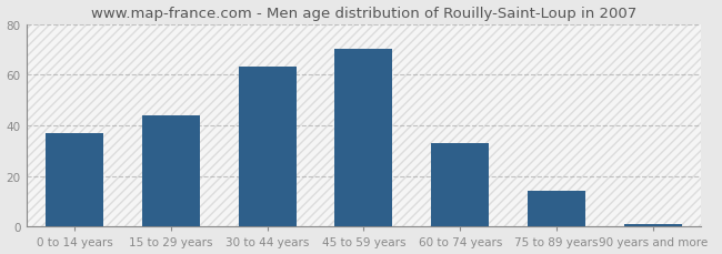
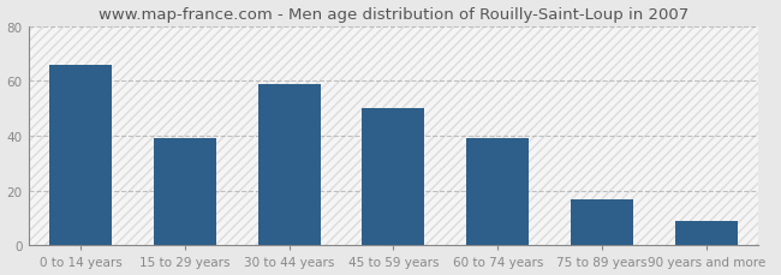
0 to 14 years: 37 -> 66
15 to 29 years: 44 -> 39
30 to 44 years: 63 -> 59
45 to 59 years: 70 -> 50
60 to 74 years: 33 -> 39
75 to 89 years: 14 -> 17
90 years and more: 1 -> 9
